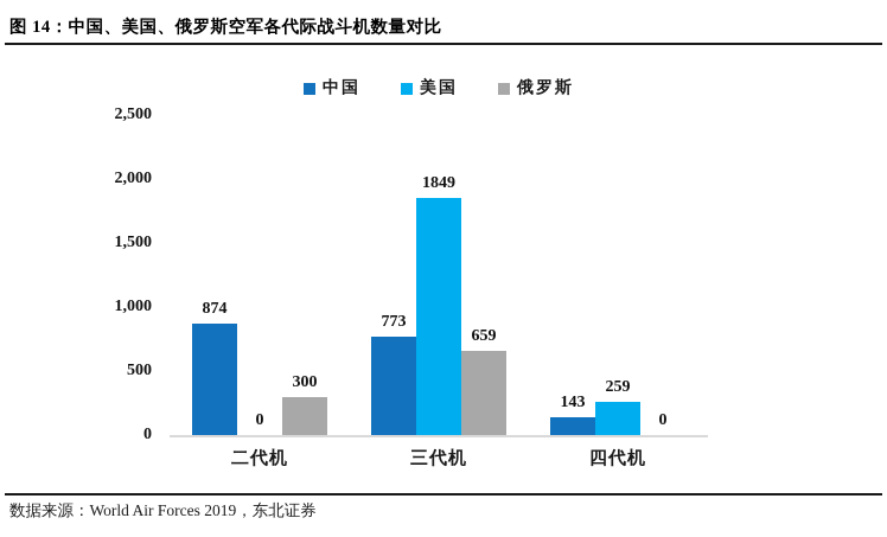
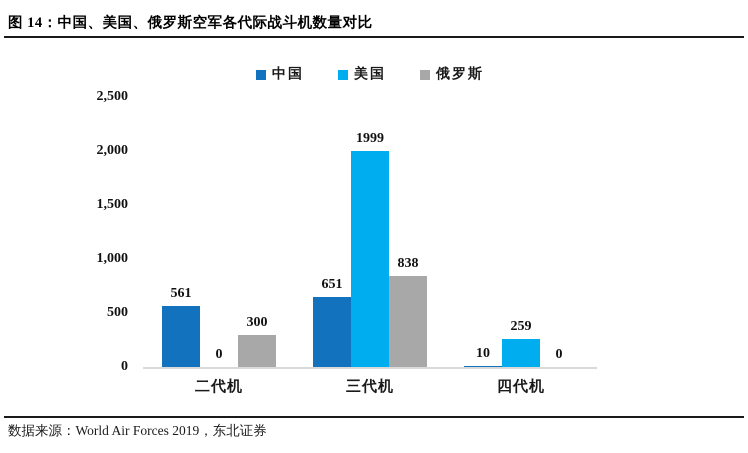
中国/二代机: 874 -> 561
中国/三代机: 773 -> 651
美国/三代机: 1849 -> 1999
俄罗斯/三代机: 659 -> 838
中国/四代机: 143 -> 10
